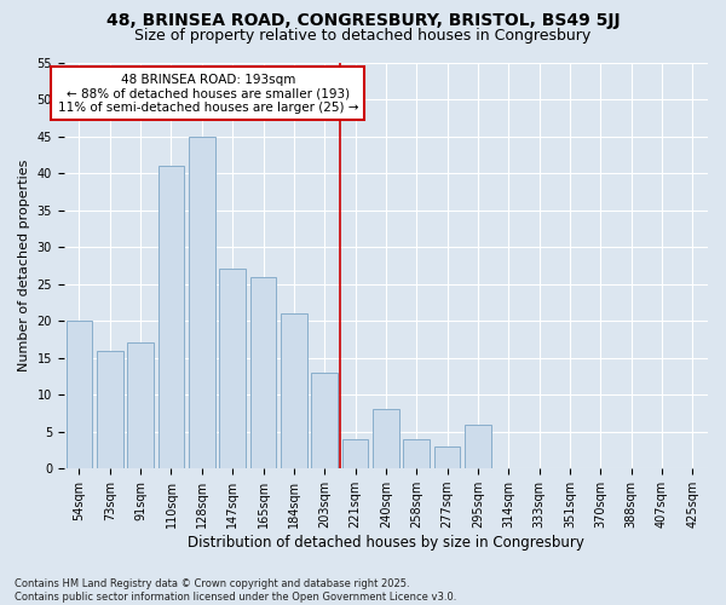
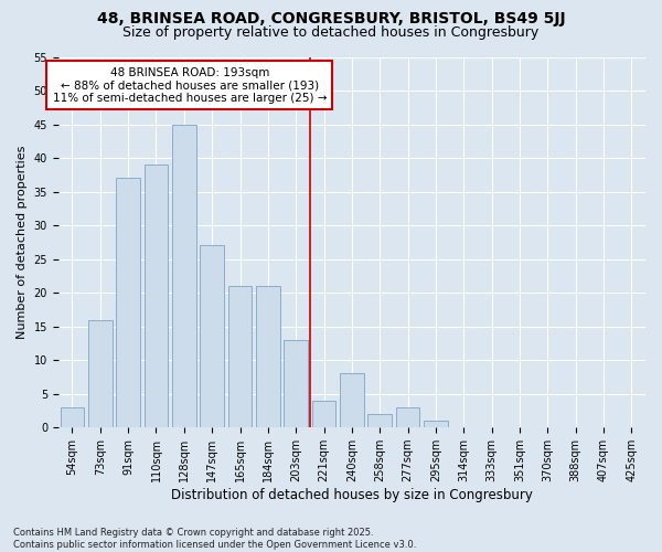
54sqm: 20 -> 3
91sqm: 17 -> 37
110sqm: 41 -> 39
165sqm: 26 -> 21
258sqm: 4 -> 2
295sqm: 6 -> 1
